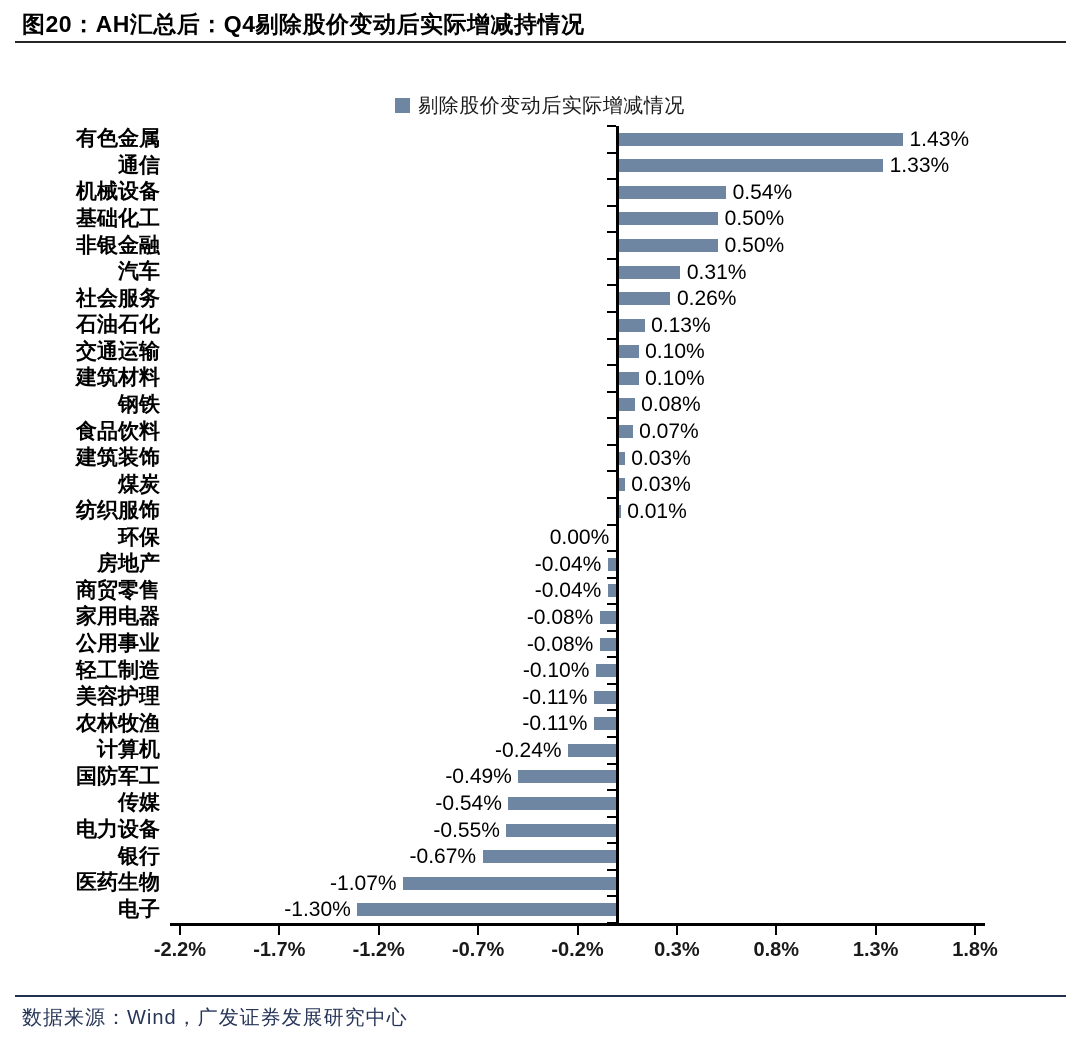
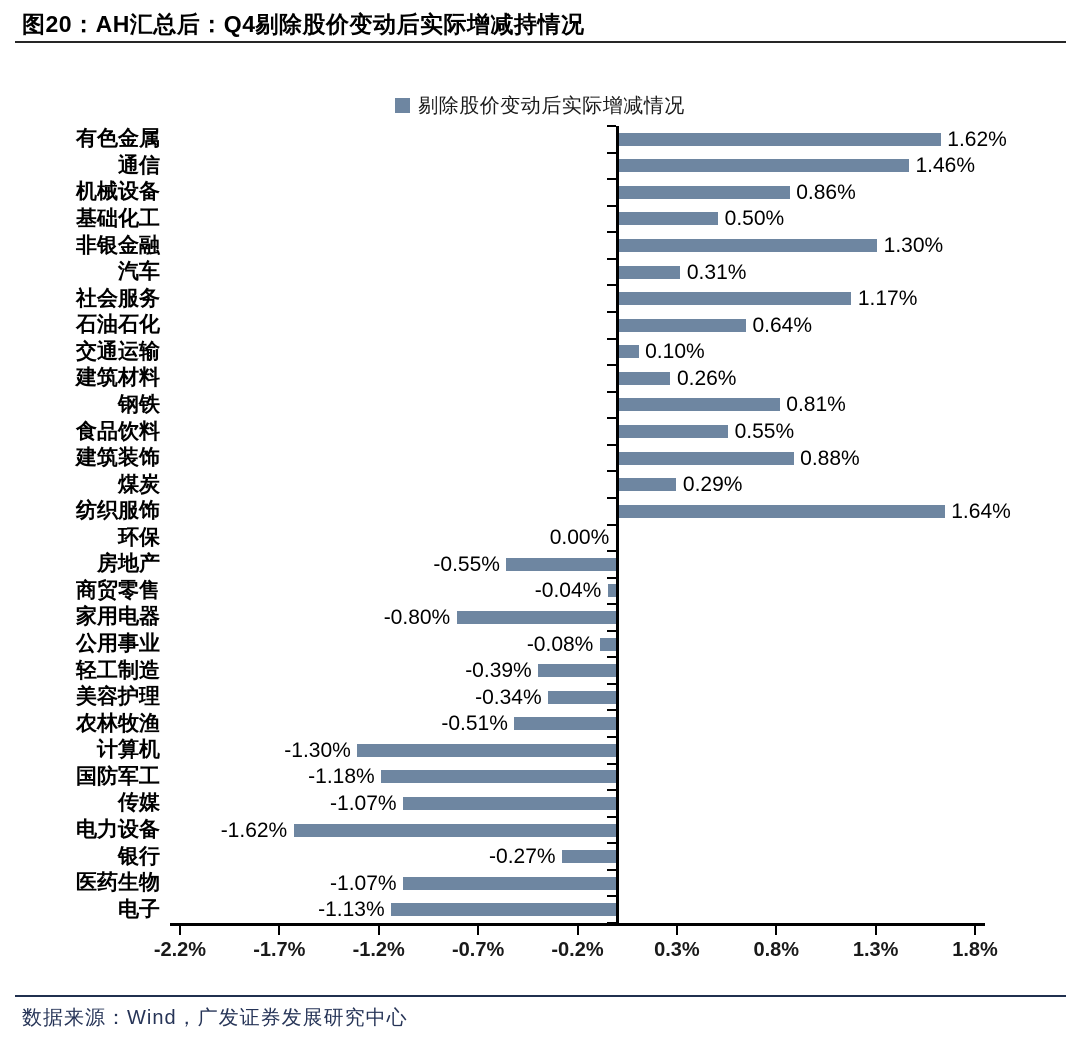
有色金属: 1.43% -> 1.62%
通信: 1.33% -> 1.46%
机械设备: 0.54% -> 0.86%
非银金融: 0.50% -> 1.30%
社会服务: 0.26% -> 1.17%
石油石化: 0.13% -> 0.64%
建筑材料: 0.10% -> 0.26%
钢铁: 0.08% -> 0.81%
食品饮料: 0.07% -> 0.55%
建筑装饰: 0.03% -> 0.88%
煤炭: 0.03% -> 0.29%
纺织服饰: 0.01% -> 1.64%
房地产: -0.04% -> -0.55%
家用电器: -0.08% -> -0.80%
轻工制造: -0.10% -> -0.39%
美容护理: -0.11% -> -0.34%
农林牧渔: -0.11% -> -0.51%
计算机: -0.24% -> -1.30%
国防军工: -0.49% -> -1.18%
传媒: -0.54% -> -1.07%
电力设备: -0.55% -> -1.62%
银行: -0.67% -> -0.27%
电子: -1.30% -> -1.13%
